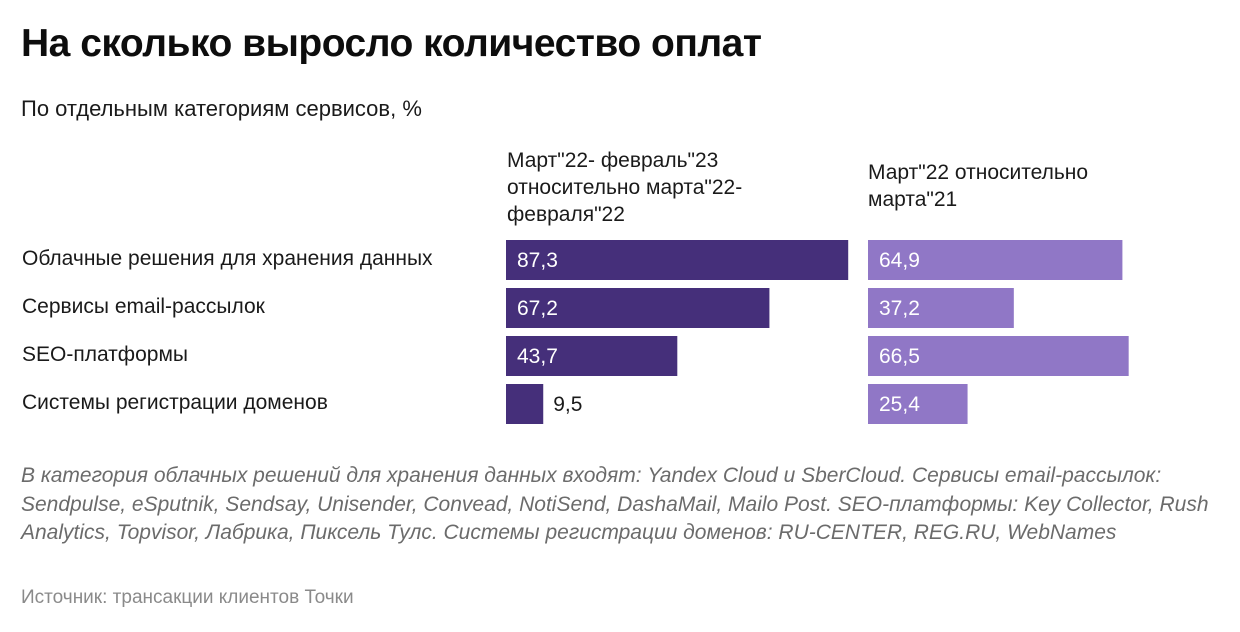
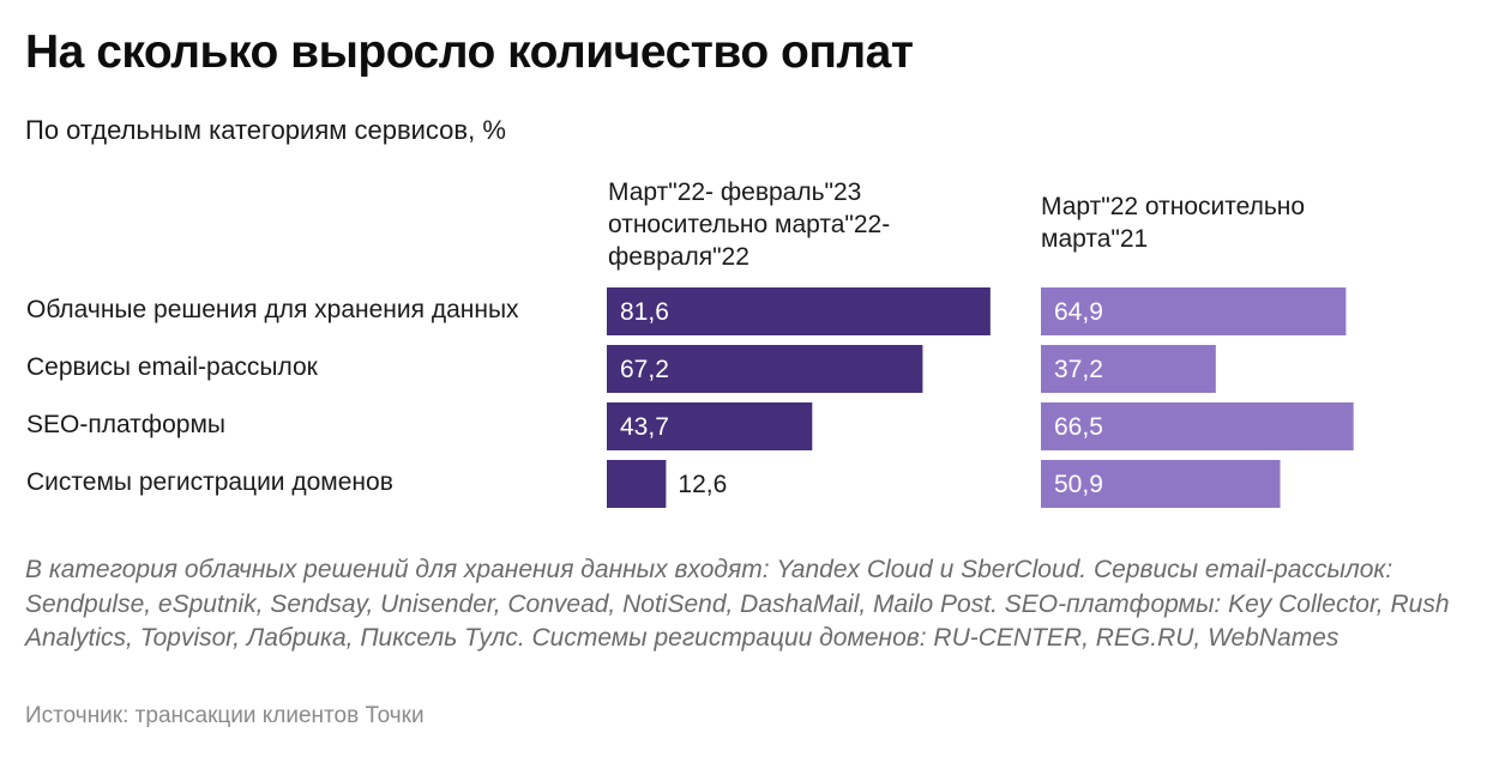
Март"22- февраль"23 относительно марта"22- февраля"22/Облачные решения для хранения данных: 87,3 -> 81,6
Март"22- февраль"23 относительно марта"22- февраля"22/Системы регистрации доменов: 9,5 -> 12,6
Март"22 относительно марта"21/Системы регистрации доменов: 25,4 -> 50,9
